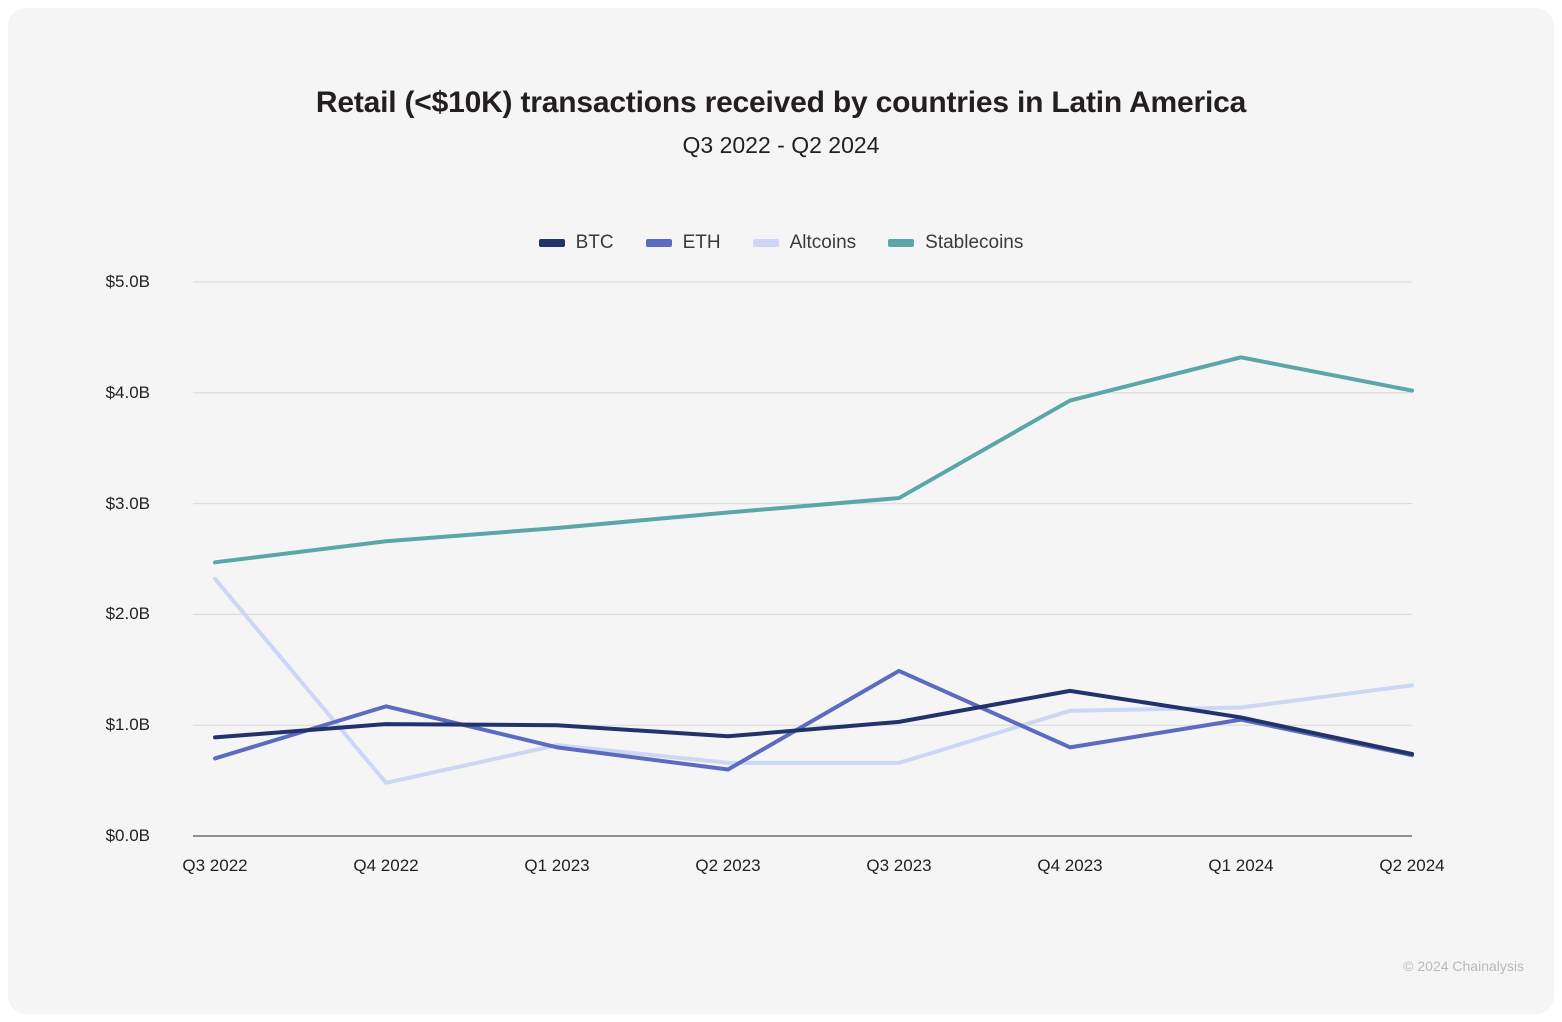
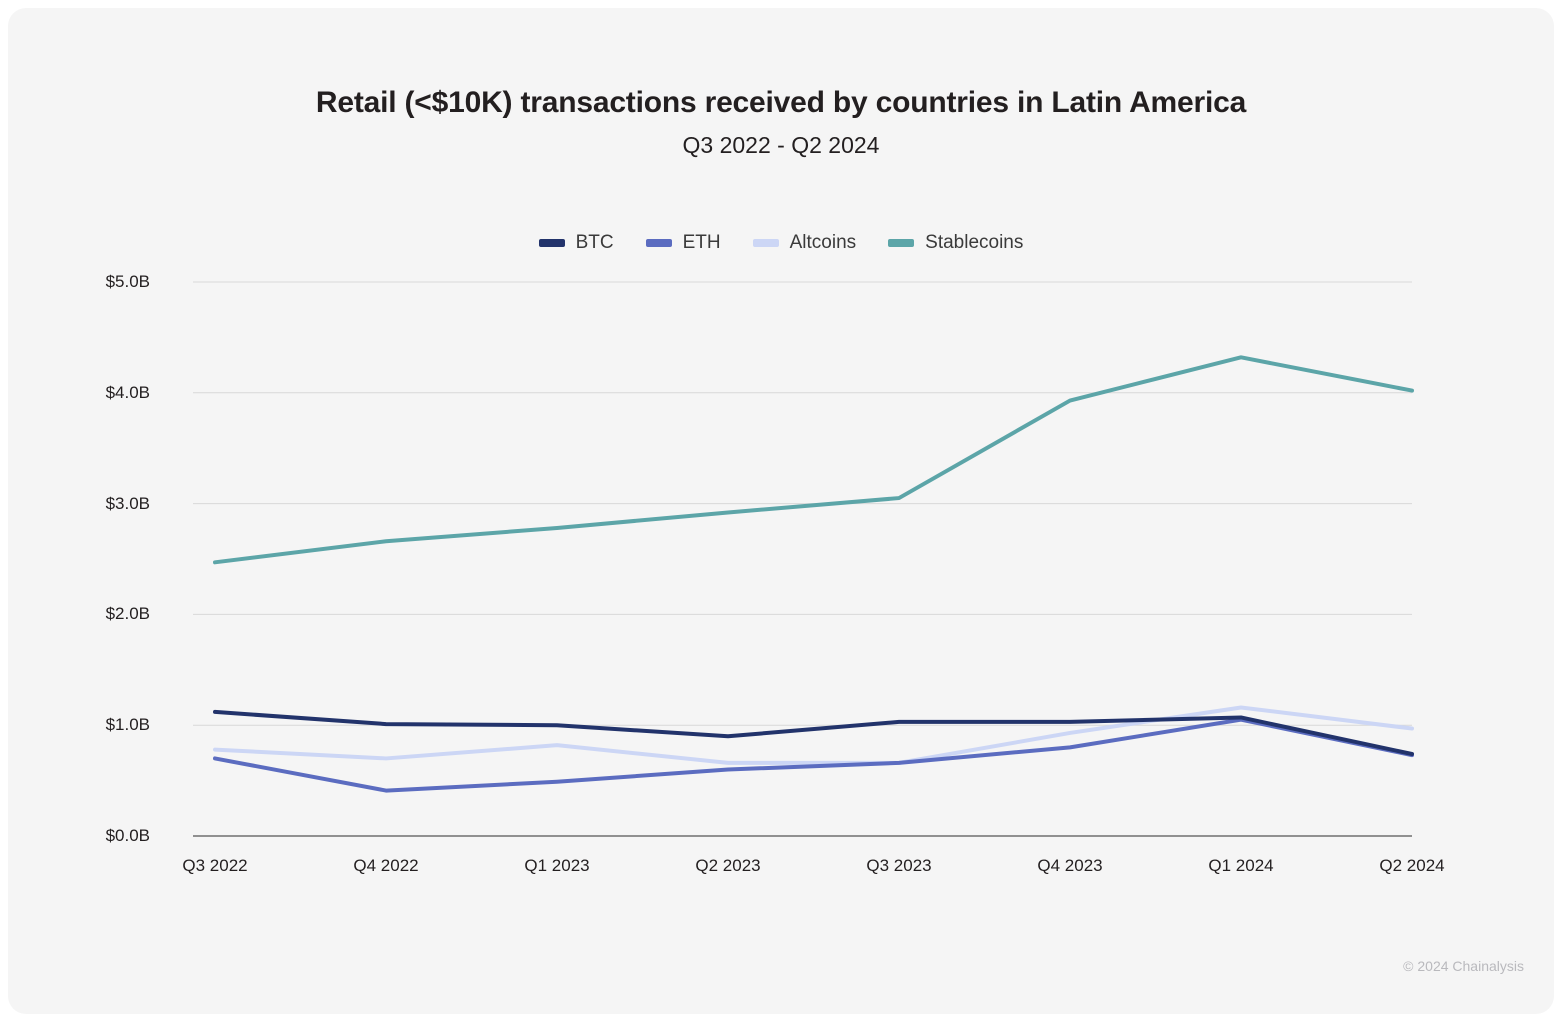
BTC/Q3 2022: $0.89B -> $1.12B
Altcoins/Q3 2022: $2.32B -> $0.78B
ETH/Q4 2022: $1.17B -> $0.41B
Altcoins/Q4 2022: $0.48B -> $0.70B
ETH/Q1 2023: $0.80B -> $0.49B
ETH/Q3 2023: $1.49B -> $0.66B
BTC/Q4 2023: $1.31B -> $1.03B
Altcoins/Q4 2023: $1.13B -> $0.93B
Altcoins/Q2 2024: $1.36B -> $0.97B
